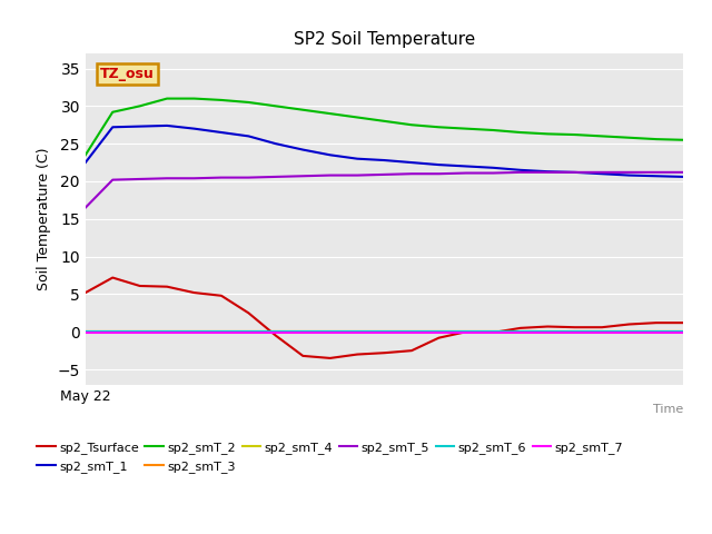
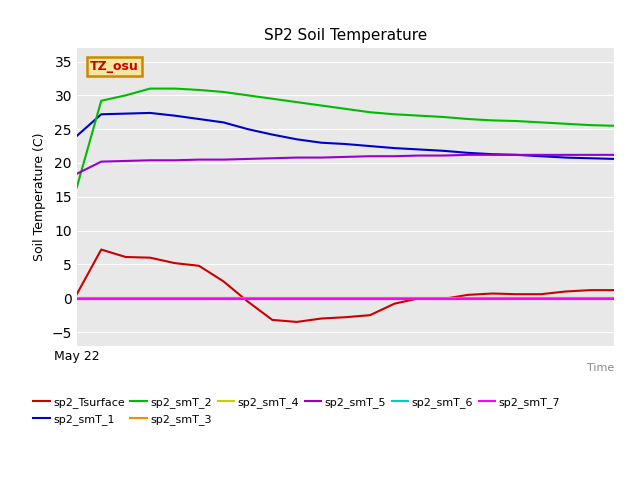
sp2_Tsurface/May 22: 5.2 -> 0.6
sp2_smT_1/May 22: 22.5 -> 24.0
sp2_smT_2/May 22: 23.5 -> 16.4
sp2_smT_5/May 22: 16.5 -> 18.4
